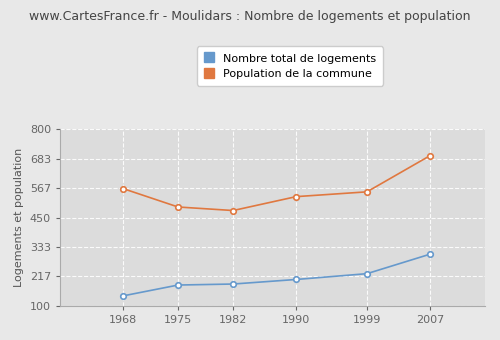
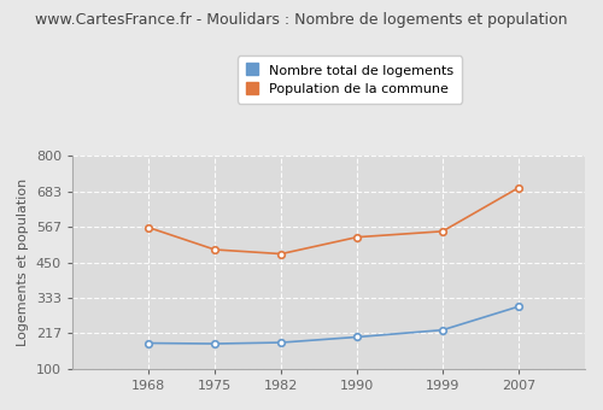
Nombre total de logements/1968: 140 -> 185
